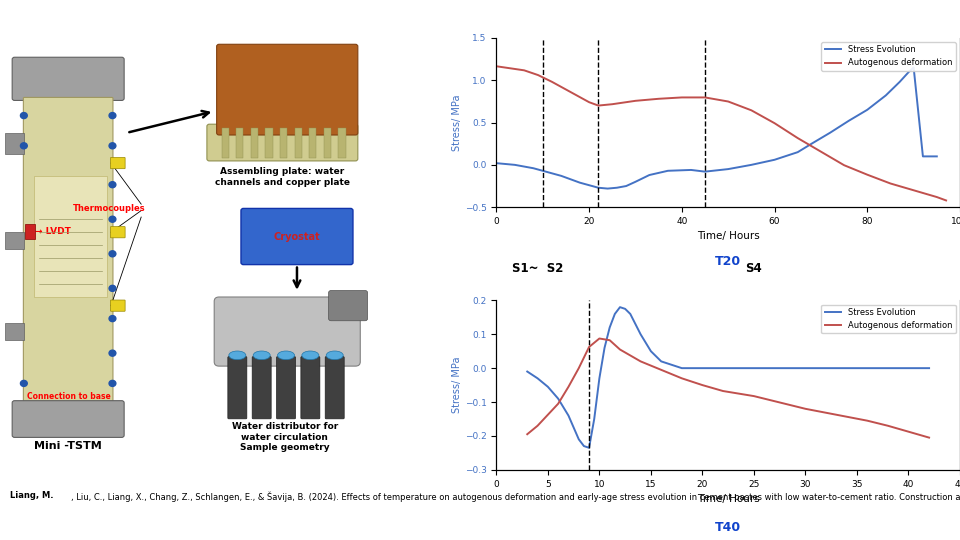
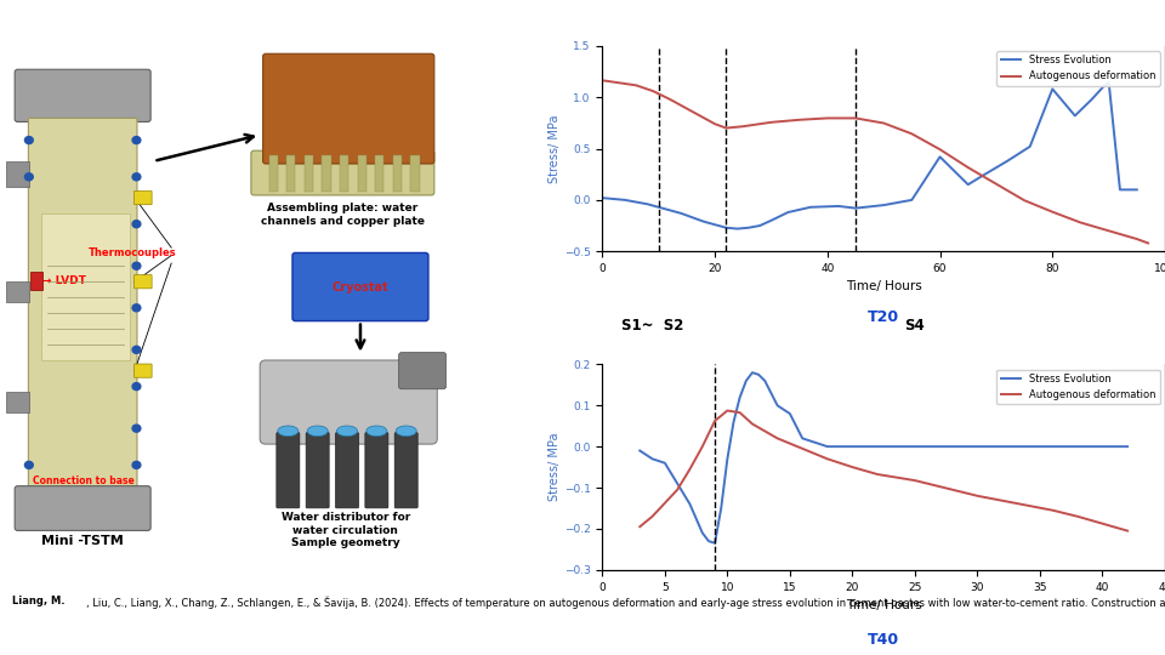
Stress Evolution/60: 0.06 -> 0.42
Stress Evolution/80: 0.65 -> 1.08
Stress Evolution/5: -0.055 -> -0.040
Stress Evolution/15: 0.050 -> 0.080
